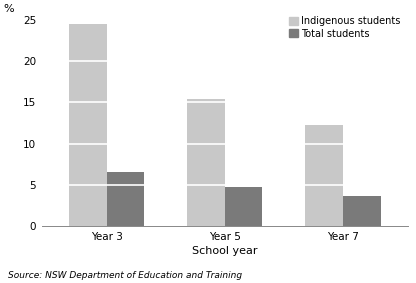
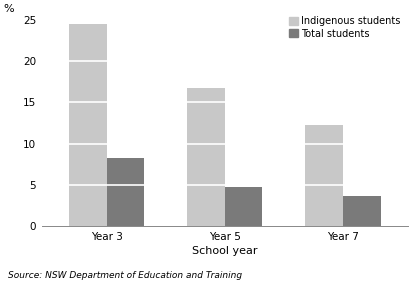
Total students/Year 3: 6.6 -> 8.3
Indigenous students/Year 5: 15.4 -> 16.8
